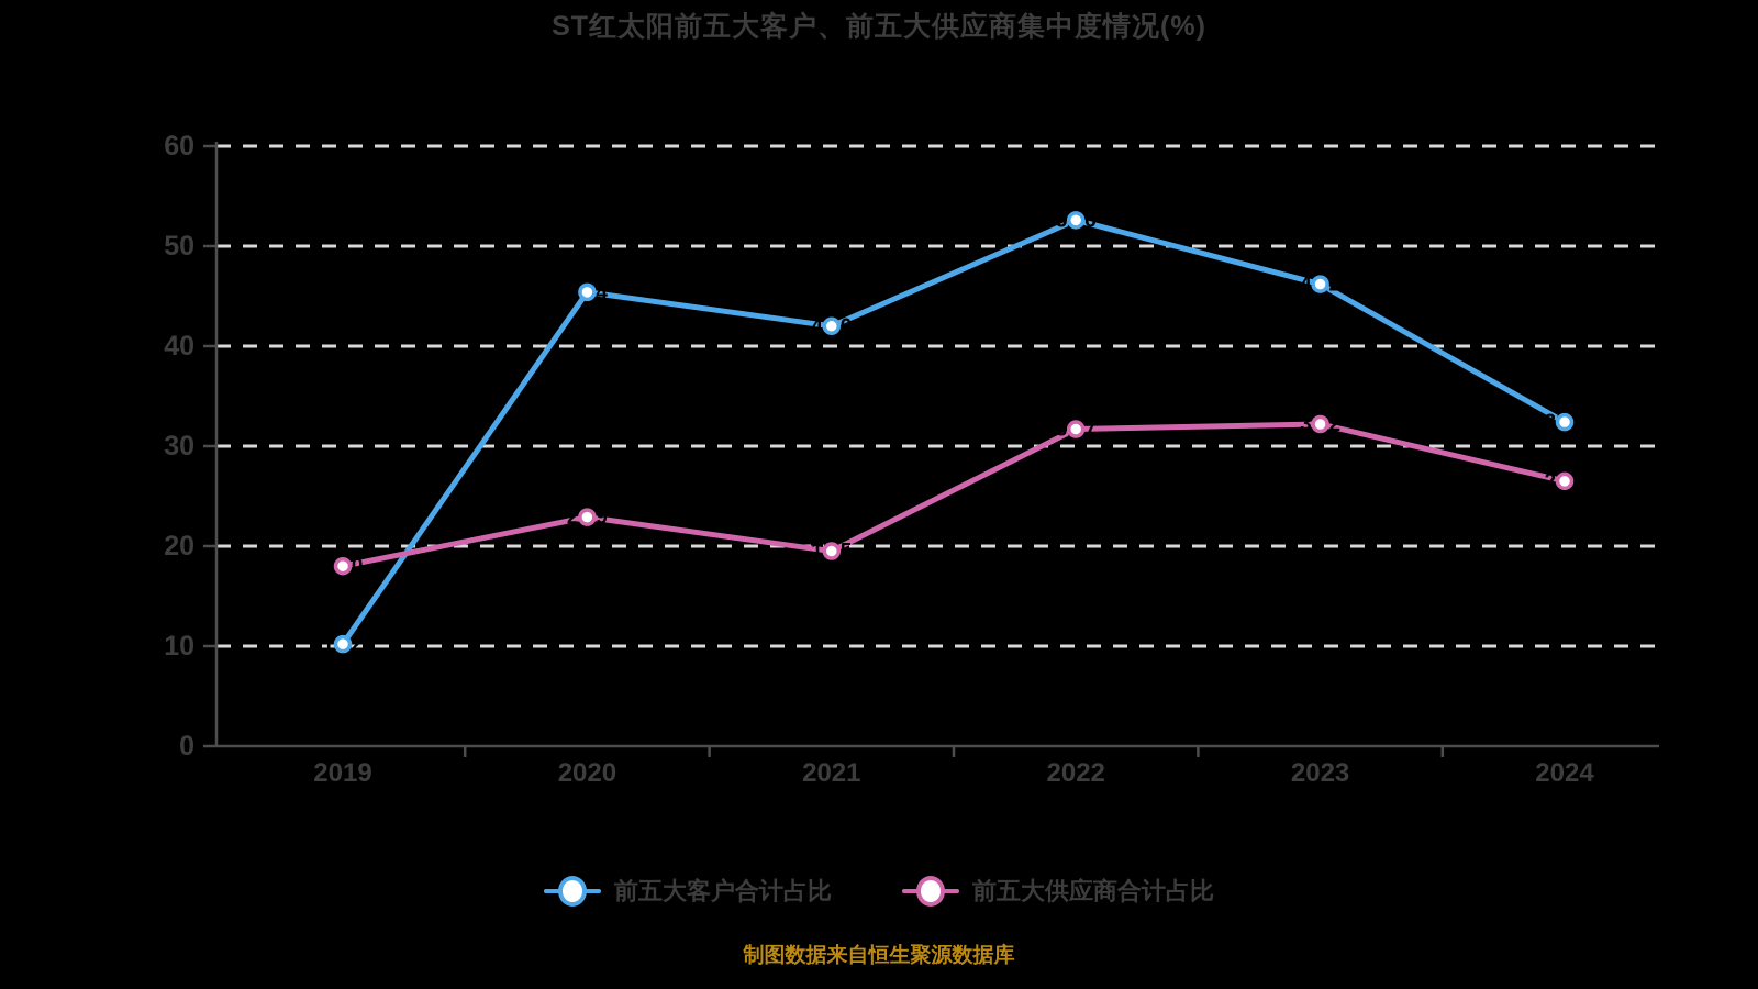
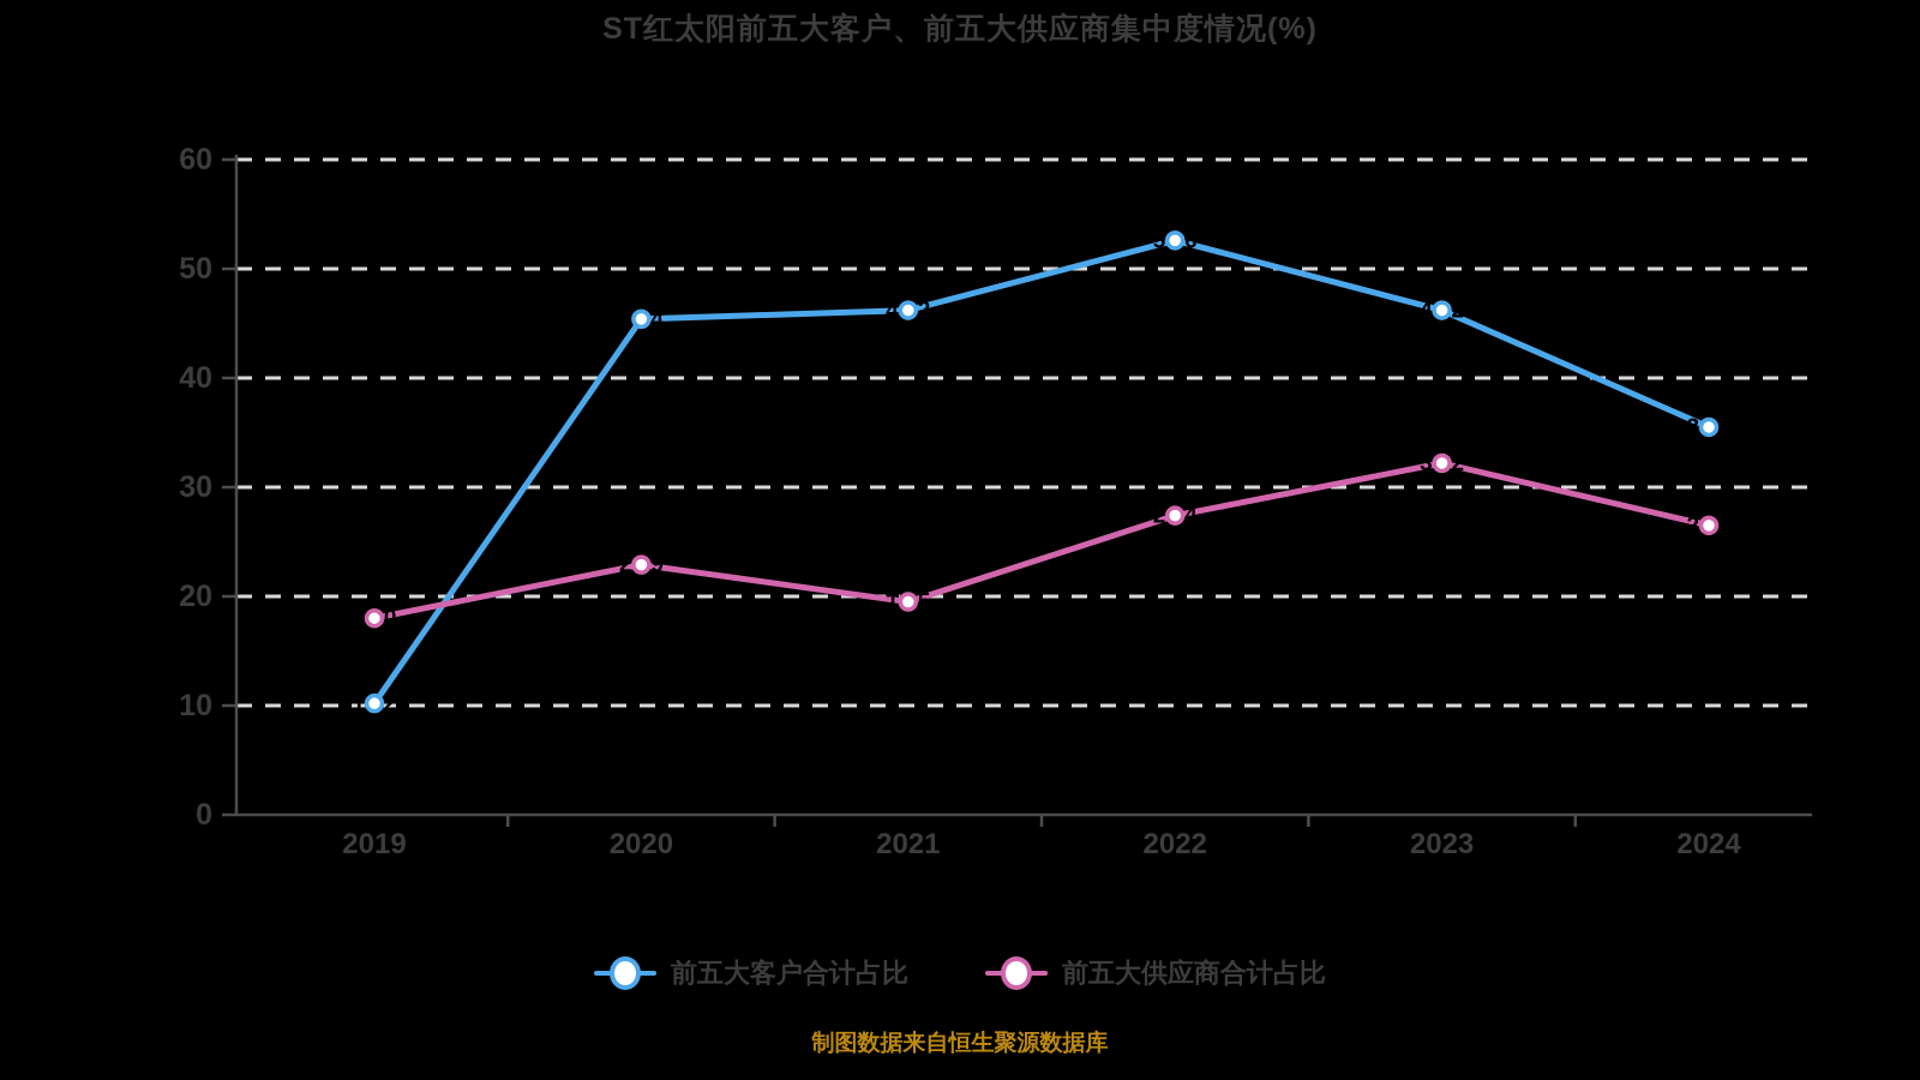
前五大客户合计占比/2021: 42.0 -> 46.2
前五大供应商合计占比/2022: 31.7 -> 27.4
前五大客户合计占比/2024: 32.4 -> 35.5
